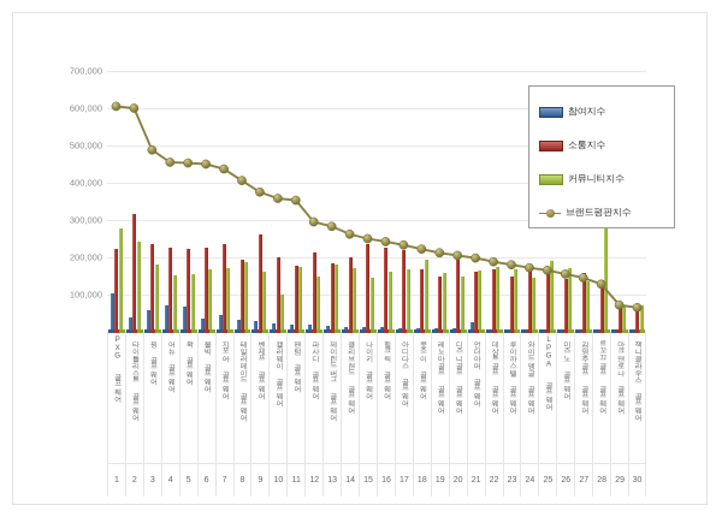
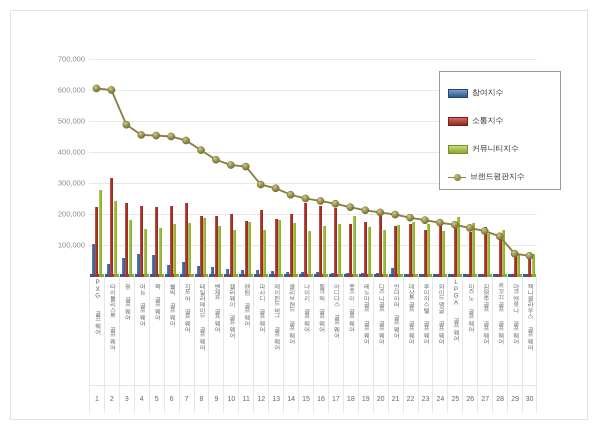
소통지수/벤제프 골프웨어: 260000 -> 200000
커뮤니티지수/캘러웨이 골프웨어: 100000 -> 150000
소통지수/레노마골프 골프웨어: 150000 -> 180000
커뮤니티지수/르꼬끄골프 골프웨어: 410000 -> 150000
